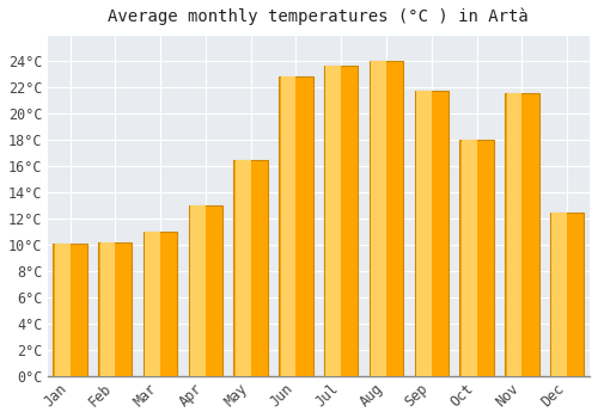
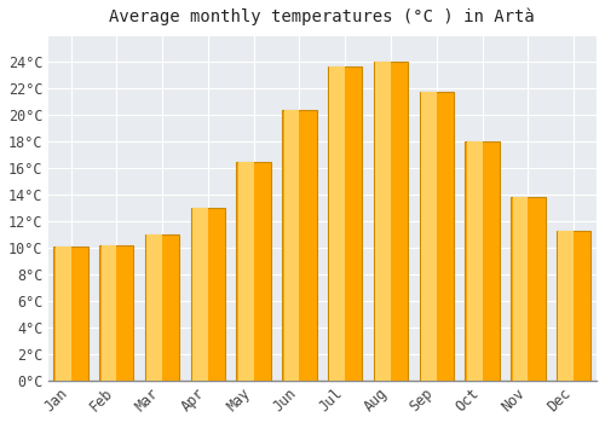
Jun: 22.9°C -> 20.4°C
Nov: 21.6°C -> 13.8°C
Dec: 12.5°C -> 11.3°C
